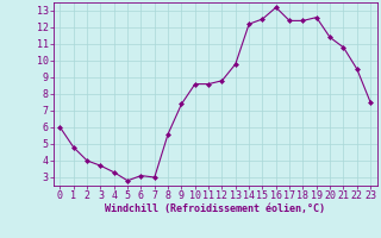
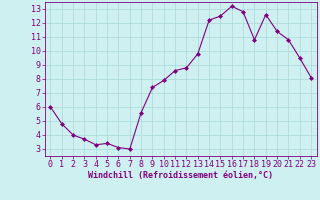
5: 2.8 -> 3.4
10: 8.6 -> 7.9
17: 12.4 -> 12.8
18: 12.4 -> 10.8
23: 7.5 -> 8.1
